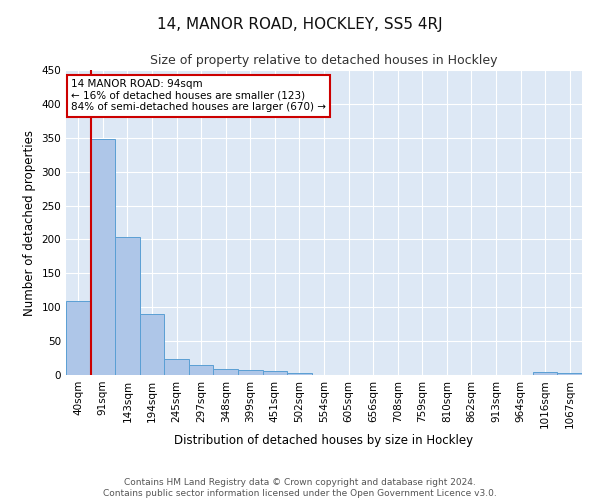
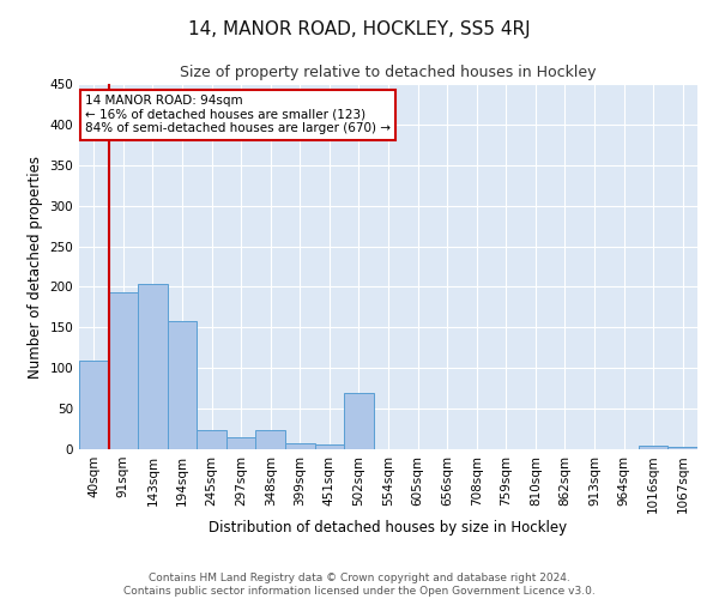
91sqm: 348 -> 194
194sqm: 90 -> 158
348sqm: 9 -> 24
502sqm: 3 -> 70
